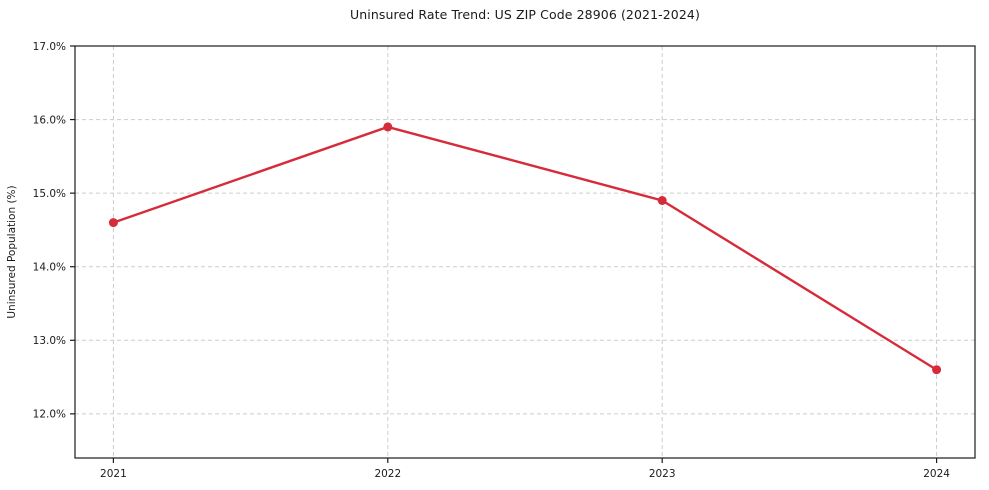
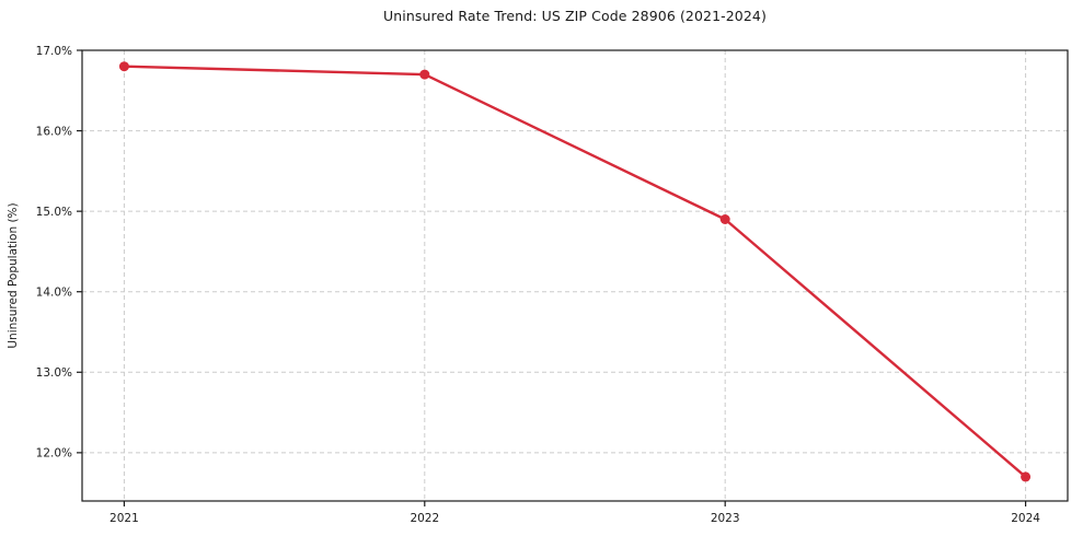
2021: 14.6% -> 16.8%
2022: 15.9% -> 16.7%
2024: 12.6% -> 11.7%
